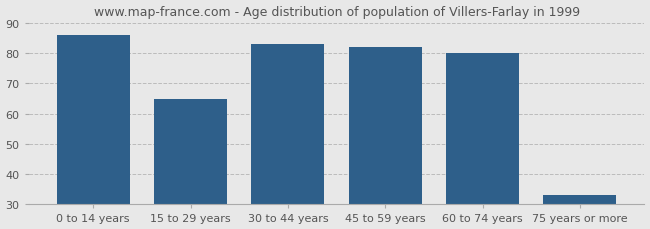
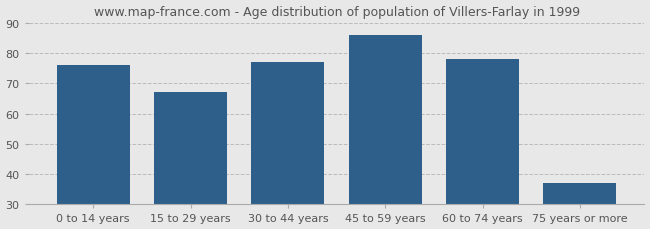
0 to 14 years: 86 -> 76
15 to 29 years: 65 -> 67
30 to 44 years: 83 -> 77
45 to 59 years: 82 -> 86
60 to 74 years: 80 -> 78
75 years or more: 33 -> 37
